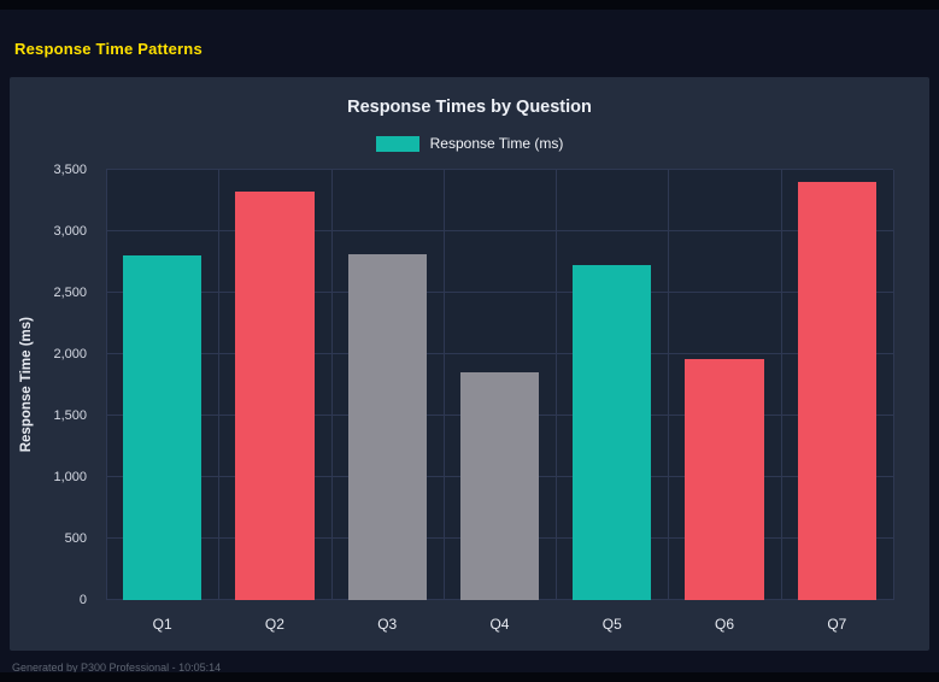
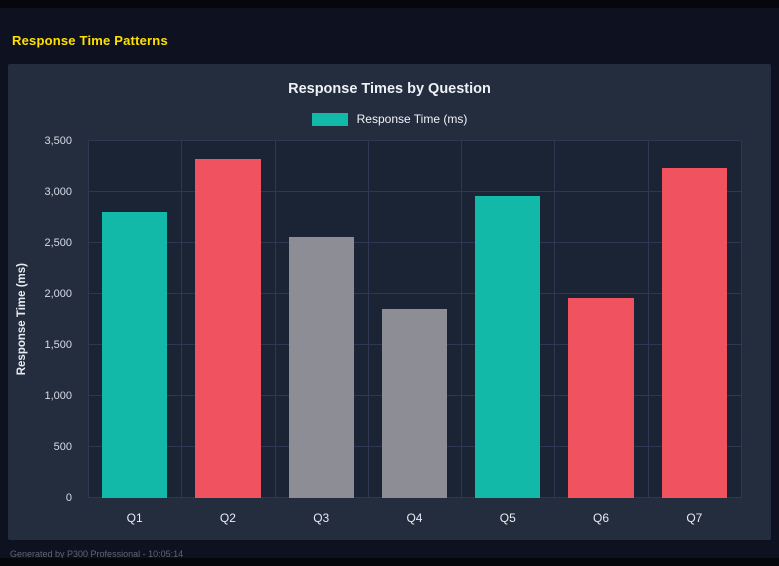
Q3: 2810 -> 2560
Q5: 2730 -> 2960
Q7: 3400 -> 3240
